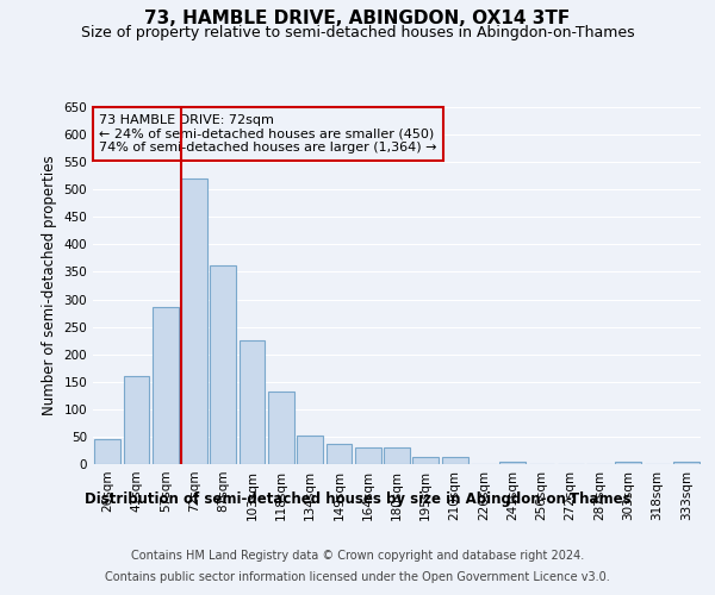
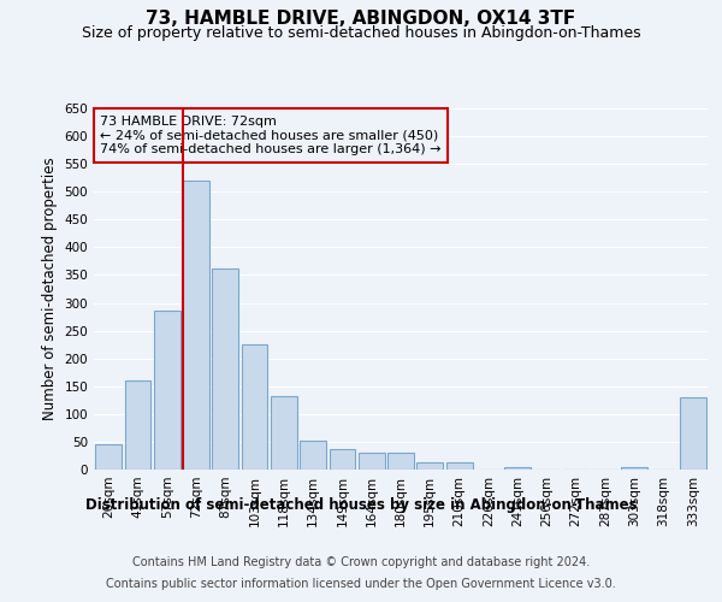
333sqm: 5 -> 130
